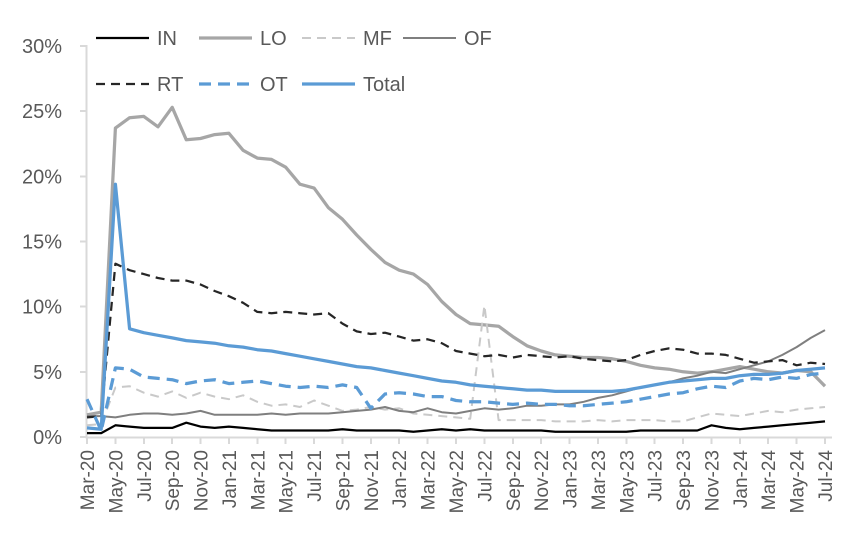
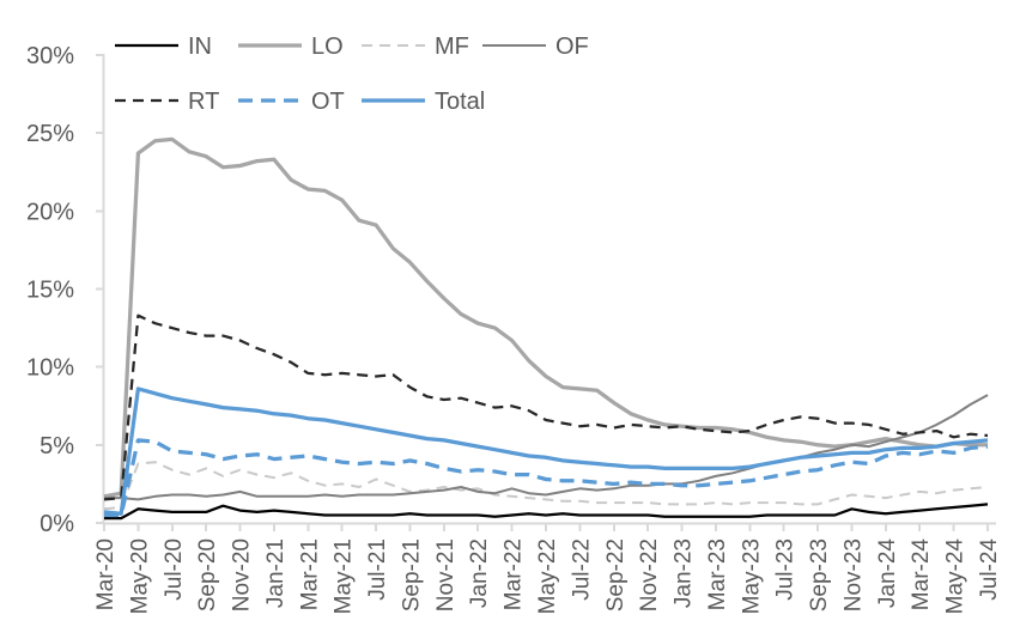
OT/Mar-20: 2.9% -> 0.5%
Total/May-20: 19.4% -> 8.6%
LO/Sep-20: 25.3% -> 23.5%
OT/Nov-21: 2.2% -> 3.5%
MF/Jul-22: 10.1% -> 1.4%
LO/Jul-24: 3.9% -> 5.0%
